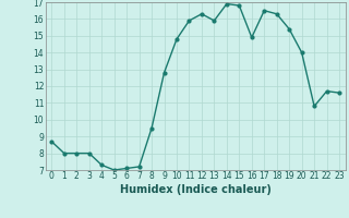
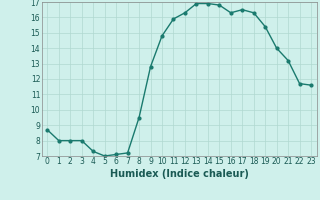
13: 15.9 -> 16.9
16: 14.9 -> 16.3
21: 10.8 -> 13.2
